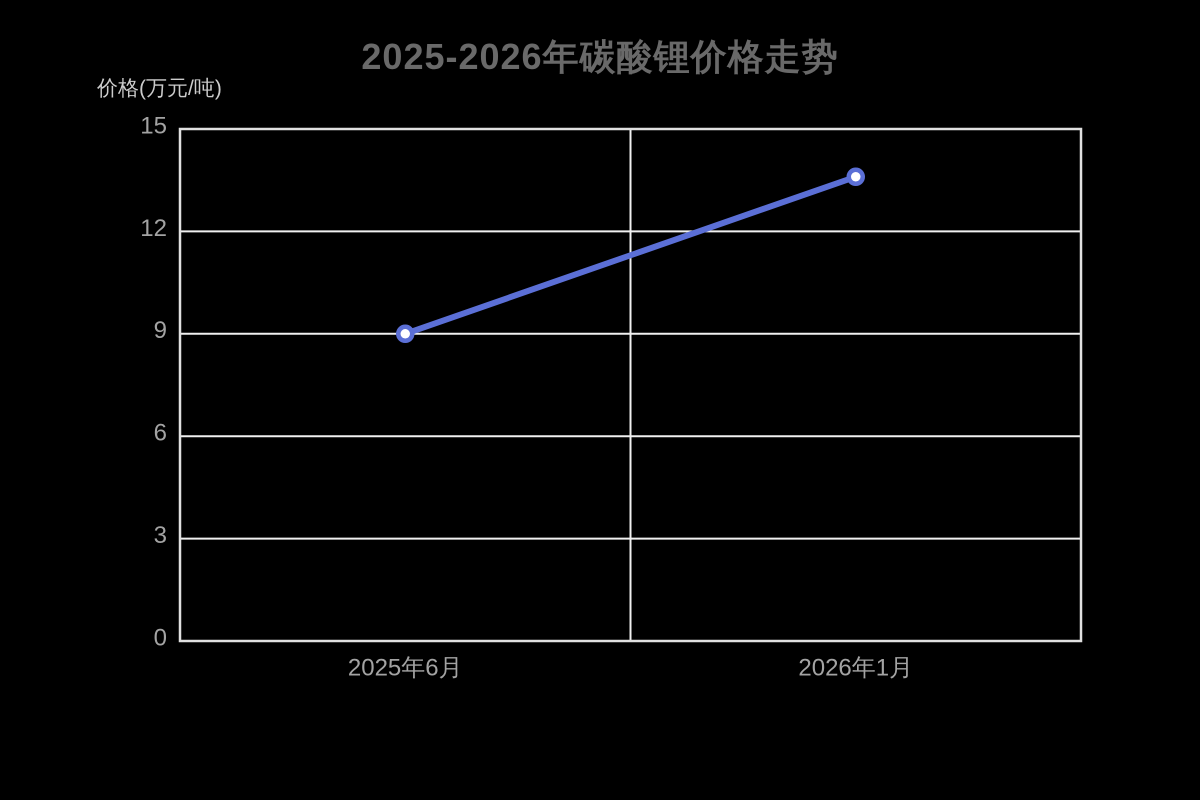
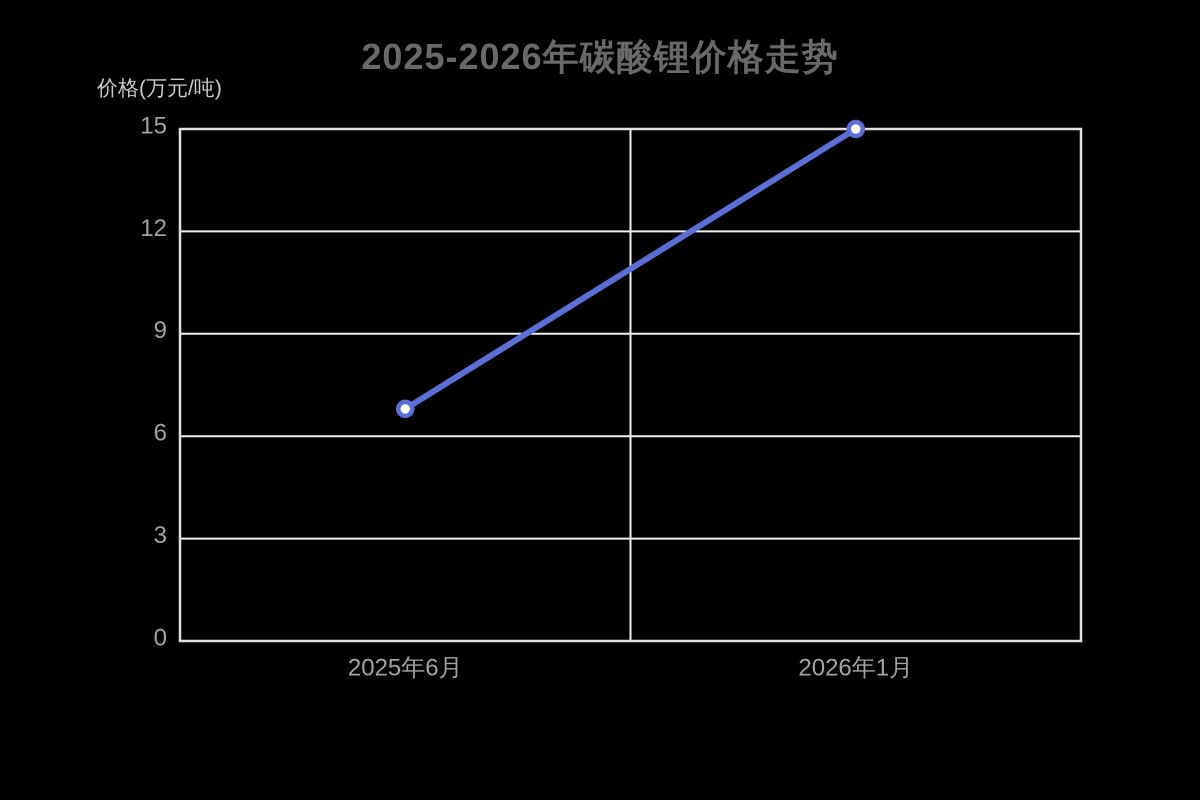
2025年6月: 9.0 -> 6.8
2026年1月: 13.6 -> 15.0
